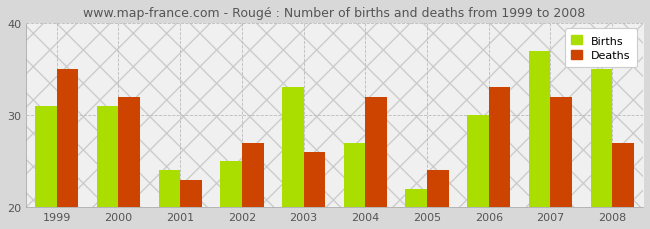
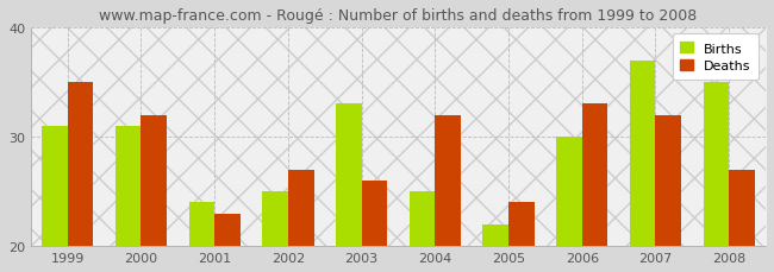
Births/2004: 27 -> 25
